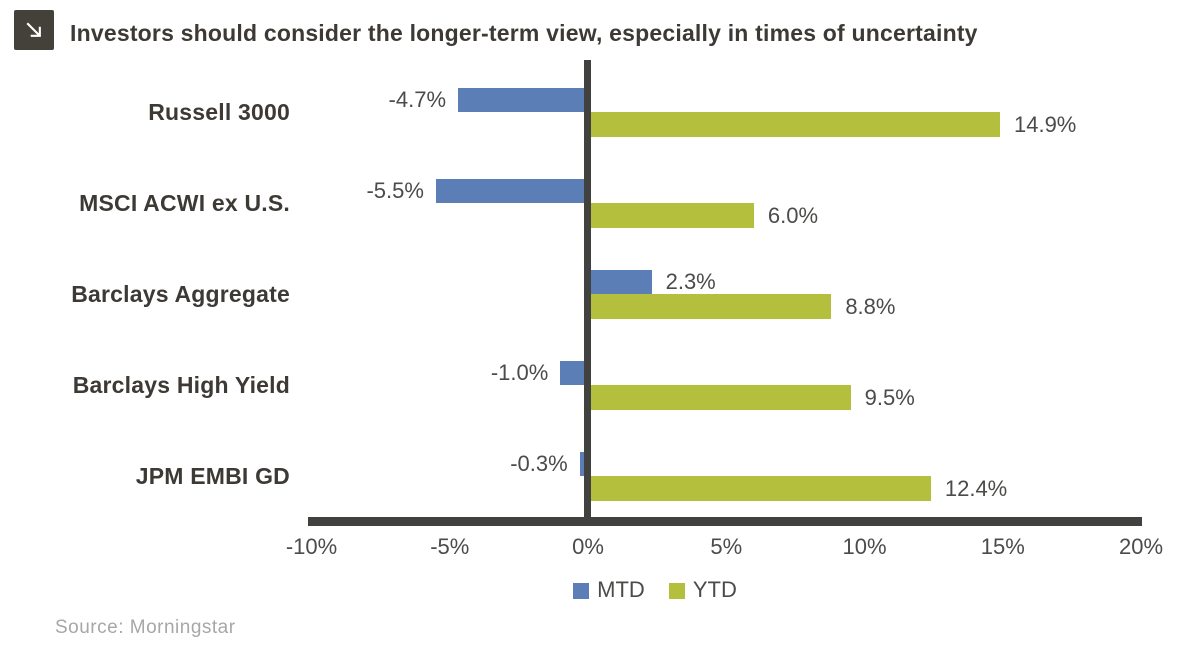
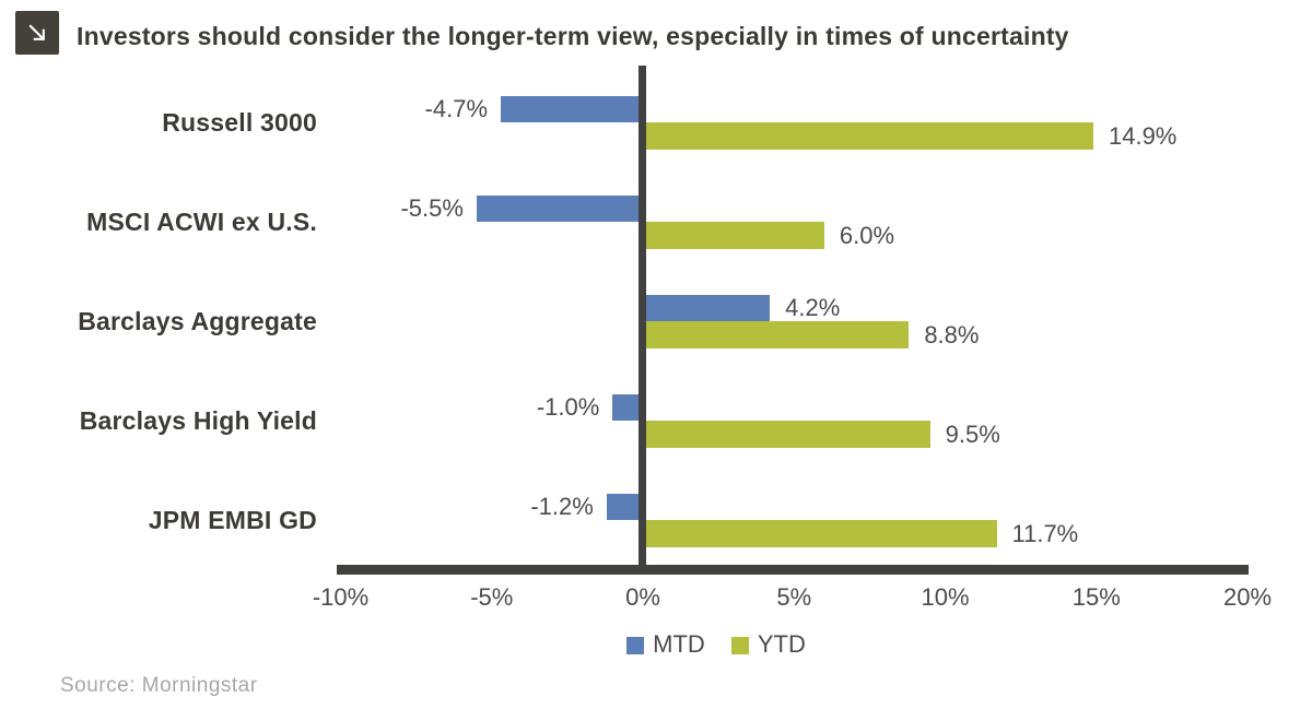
MTD/Barclays Aggregate: 2.3% -> 4.2%
MTD/JPM EMBI GD: -0.3% -> -1.2%
YTD/JPM EMBI GD: 12.4% -> 11.7%
